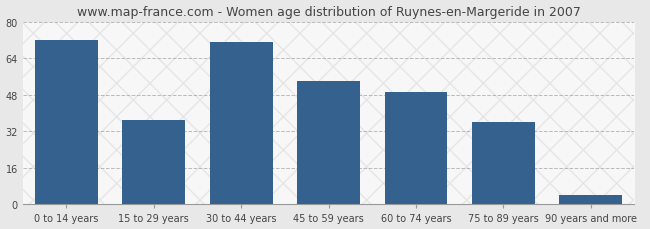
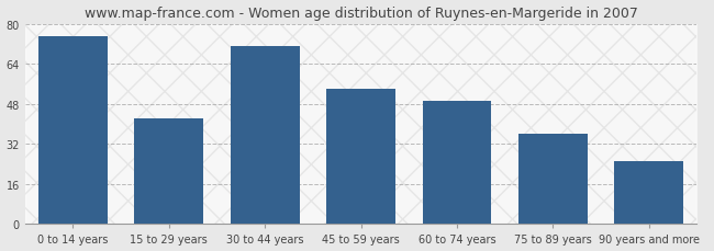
0 to 14 years: 72 -> 75
15 to 29 years: 37 -> 42
90 years and more: 4 -> 25
